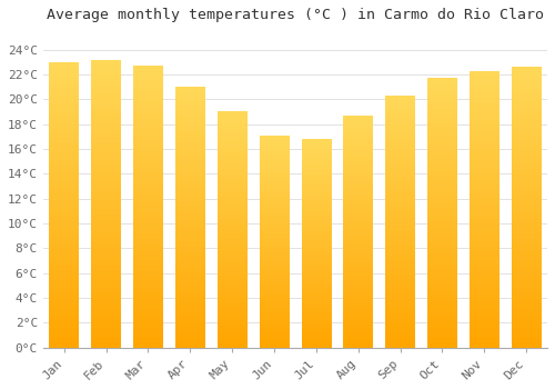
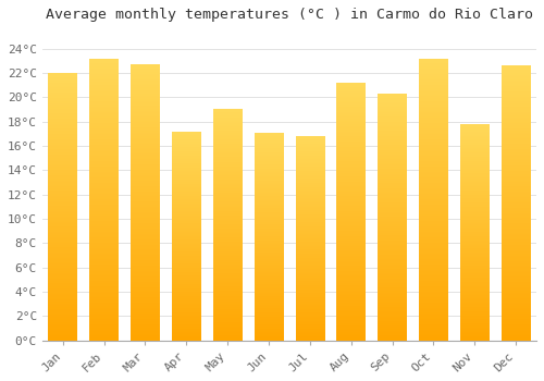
Jan: 23.0°C -> 22.0°C
Apr: 21.0°C -> 17.2°C
Aug: 18.7°C -> 21.2°C
Oct: 21.7°C -> 23.2°C
Nov: 22.3°C -> 17.8°C
